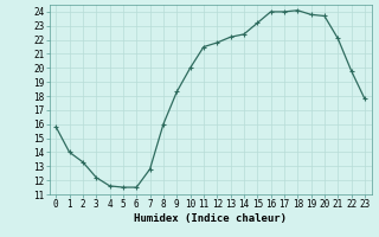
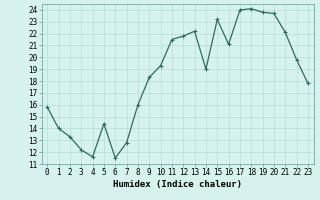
5: 11.5 -> 14.4
10: 20.0 -> 19.3
14: 22.4 -> 19.0
16: 24.0 -> 21.1
